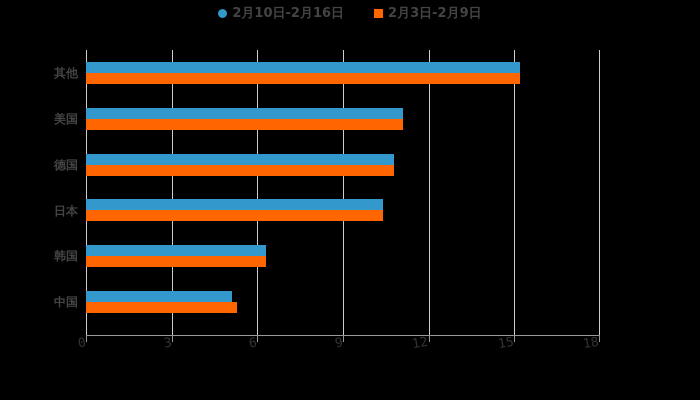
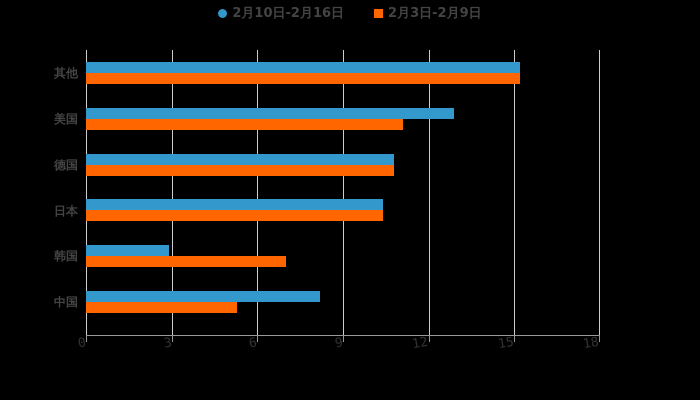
2月10日-2月16日/美国: 11.1 -> 12.9
2月10日-2月16日/韩国: 6.3 -> 2.9
2月3日-2月9日/韩国: 6.3 -> 7.0
2月10日-2月16日/中国: 5.1 -> 8.2
